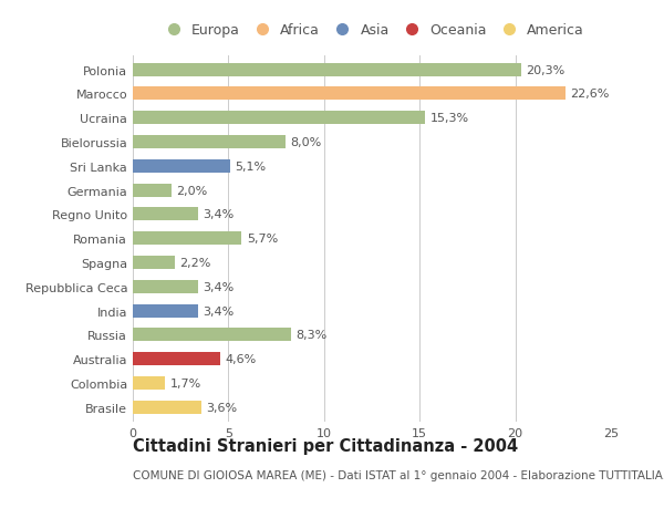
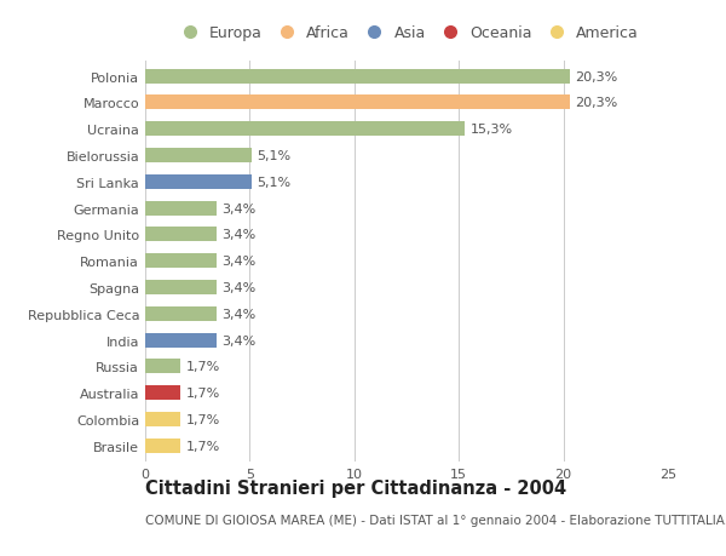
Marocco: 22,6% -> 20,3%
Bielorussia: 8,0% -> 5,1%
Germania: 2,0% -> 3,4%
Romania: 5,7% -> 3,4%
Spagna: 2,2% -> 3,4%
Russia: 8,3% -> 1,7%
Australia: 4,6% -> 1,7%
Brasile: 3,6% -> 1,7%
